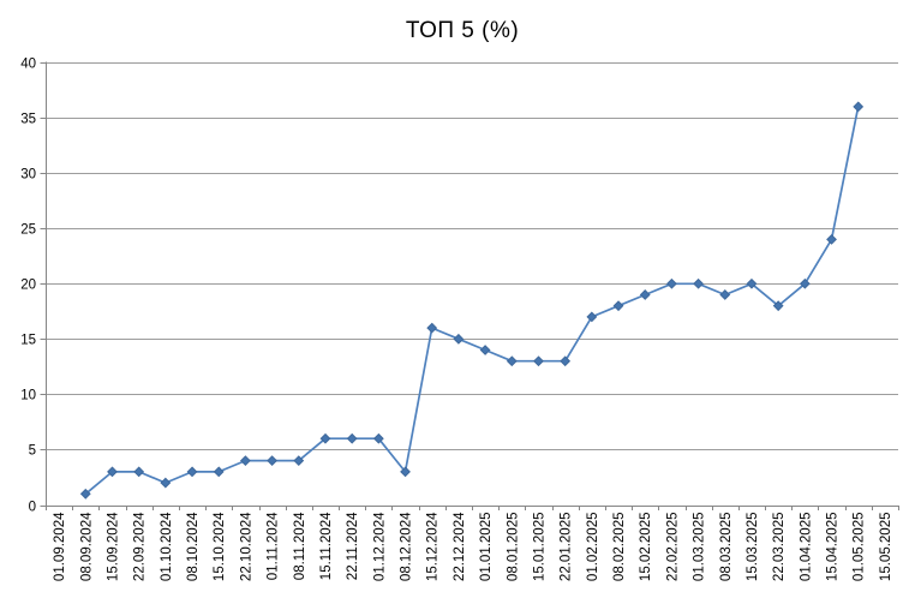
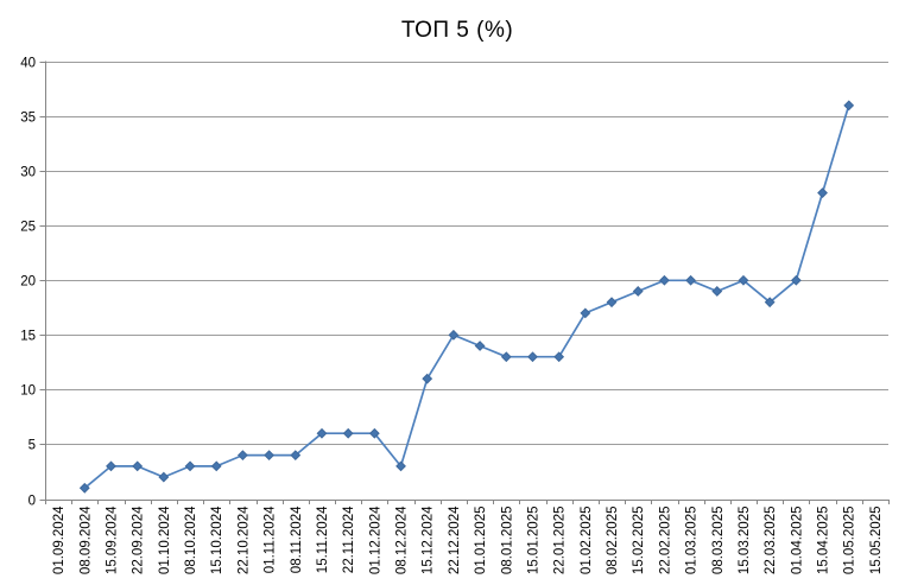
15.12.2024: 16 -> 11
15.04.2025: 24 -> 28
